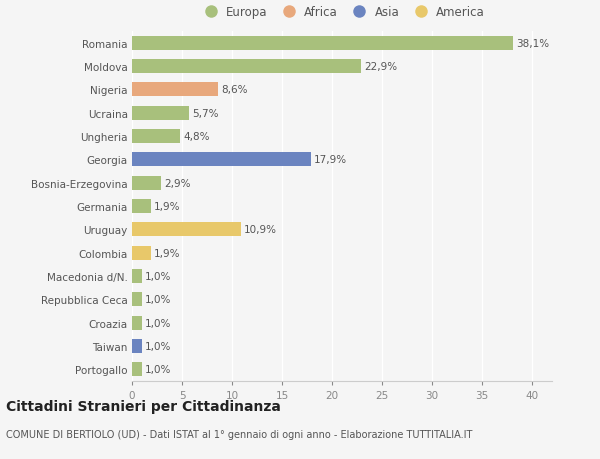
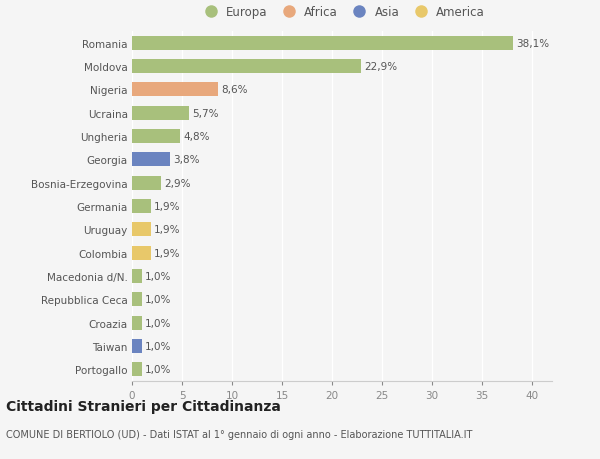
Georgia: 17,9% -> 3,8%
Uruguay: 10,9% -> 1,9%
